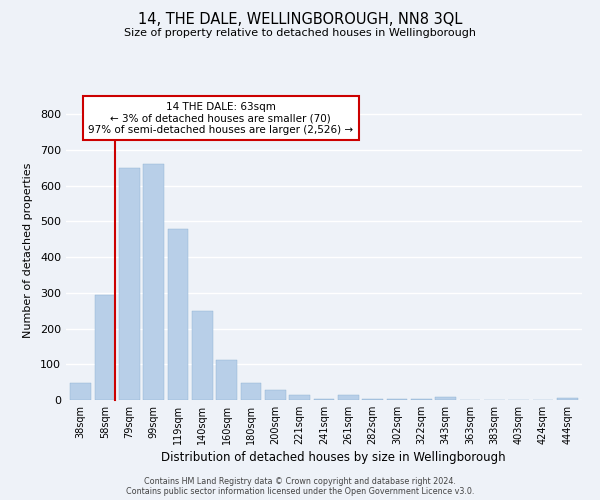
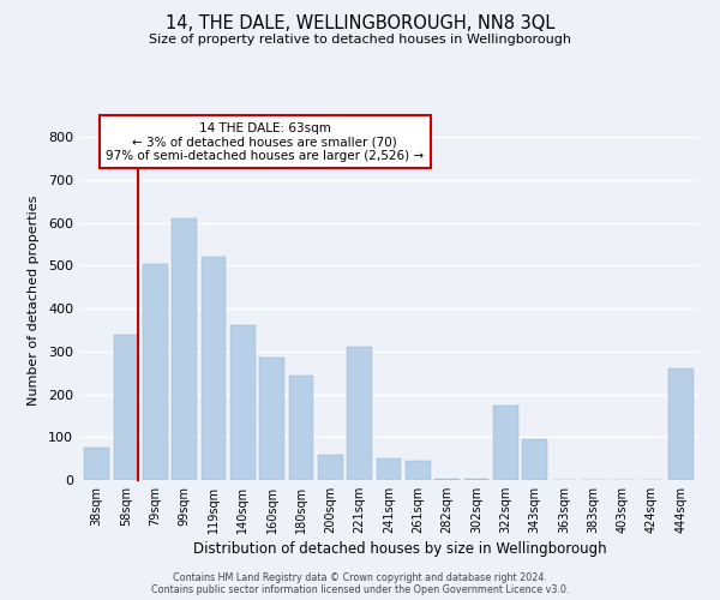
38sqm: 48 -> 75
58sqm: 295 -> 340
79sqm: 650 -> 505
99sqm: 660 -> 610
119sqm: 478 -> 520
140sqm: 250 -> 360
160sqm: 113 -> 285
180sqm: 48 -> 245
200sqm: 28 -> 60
221sqm: 15 -> 310
241sqm: 2 -> 50
261sqm: 13 -> 45
322sqm: 2 -> 175
343sqm: 8 -> 95
444sqm: 5 -> 260
